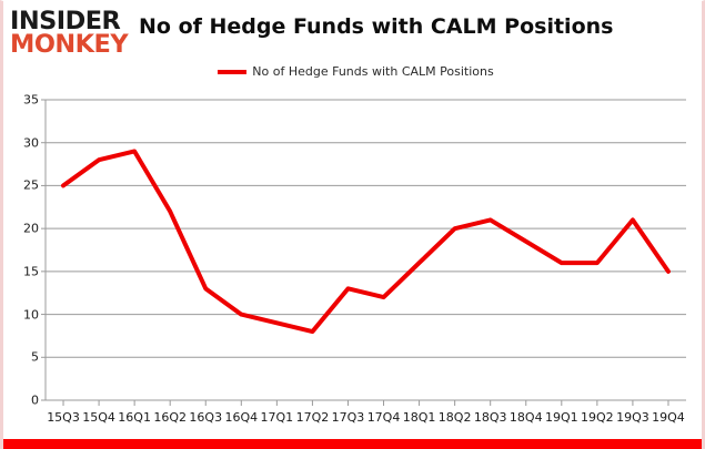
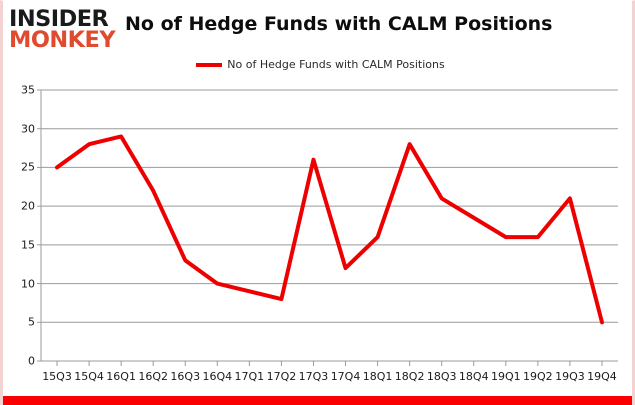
17Q3: 13 -> 26
18Q2: 20 -> 28
19Q4: 15 -> 5
